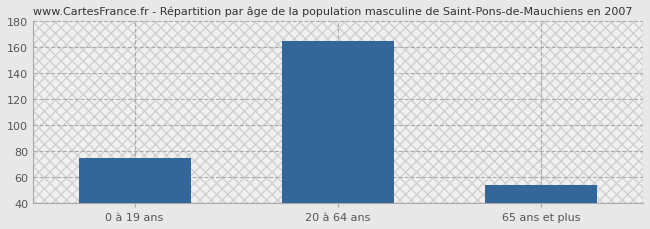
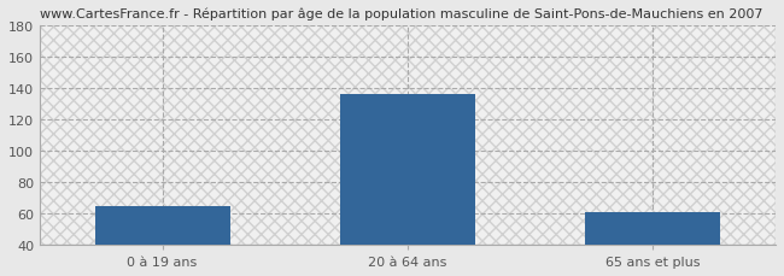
0 à 19 ans: 75 -> 65
20 à 64 ans: 165 -> 136
65 ans et plus: 54 -> 61
